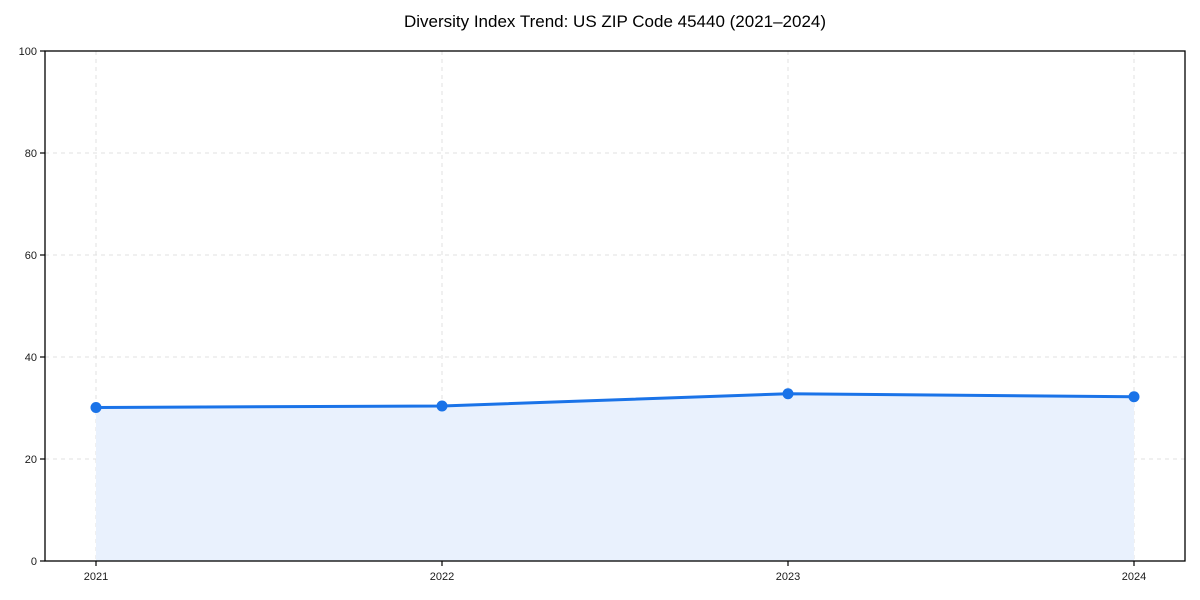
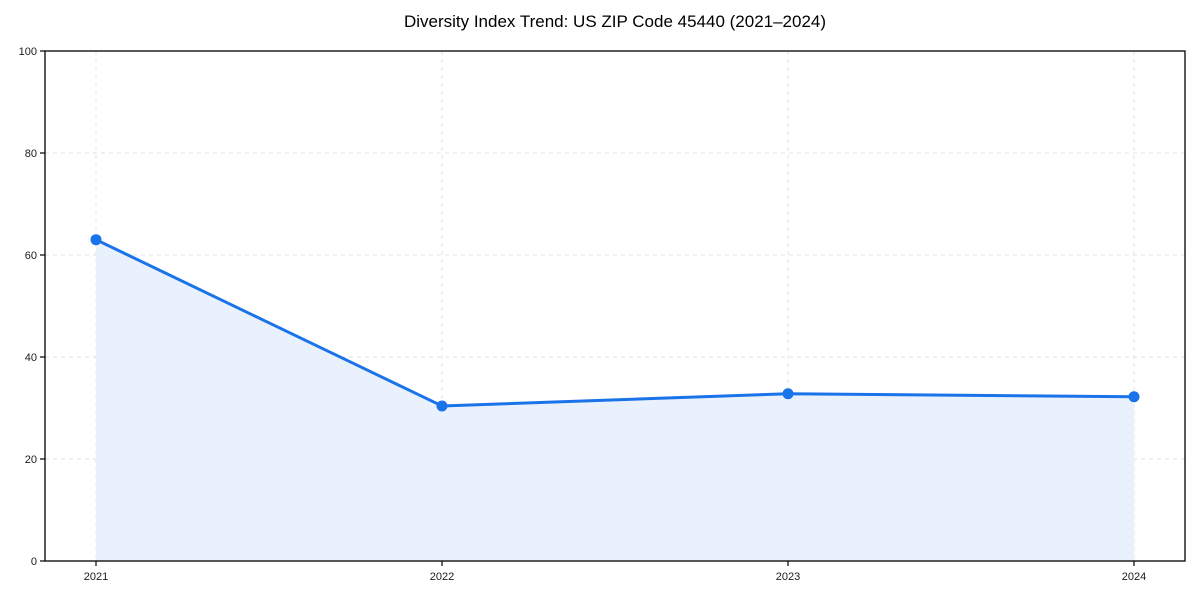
2021: 30 -> 63
